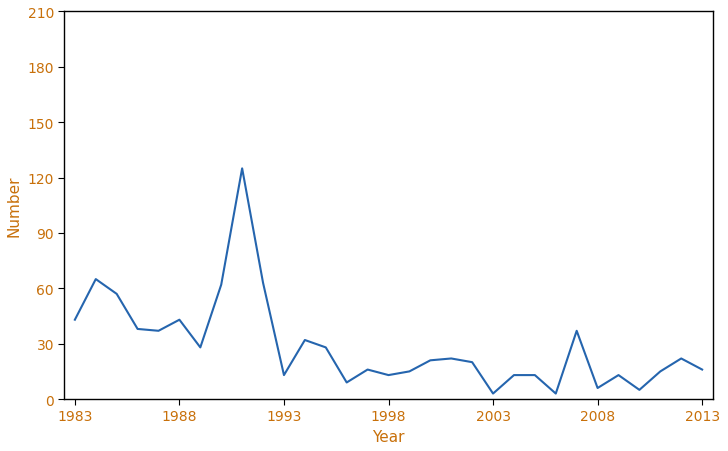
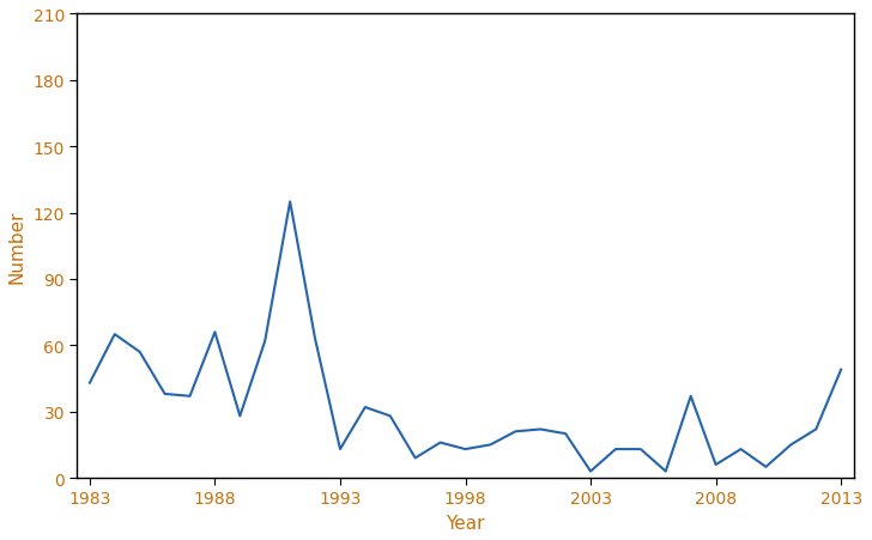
1988: 43 -> 66
2013: 16 -> 49
